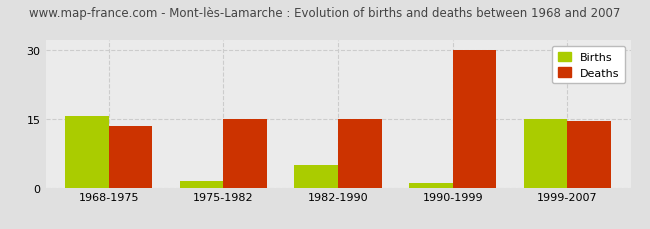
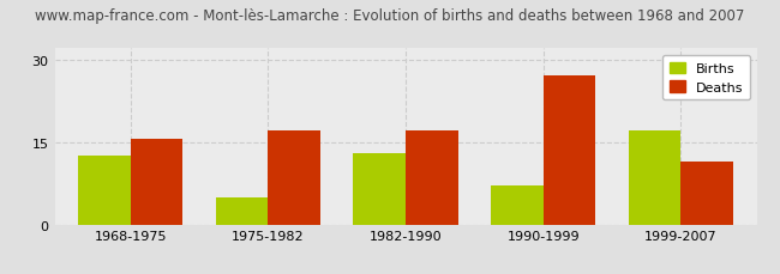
Births/1968-1975: 15.5 -> 12.5
Deaths/1968-1975: 13.5 -> 15.5
Births/1975-1982: 1.5 -> 5.0
Deaths/1975-1982: 15.0 -> 17.0
Births/1982-1990: 5.0 -> 13.0
Deaths/1982-1990: 15.0 -> 17.0
Births/1990-1999: 1.0 -> 7.0
Deaths/1990-1999: 30.0 -> 27.0
Births/1999-2007: 15.0 -> 17.0
Deaths/1999-2007: 14.5 -> 11.5
